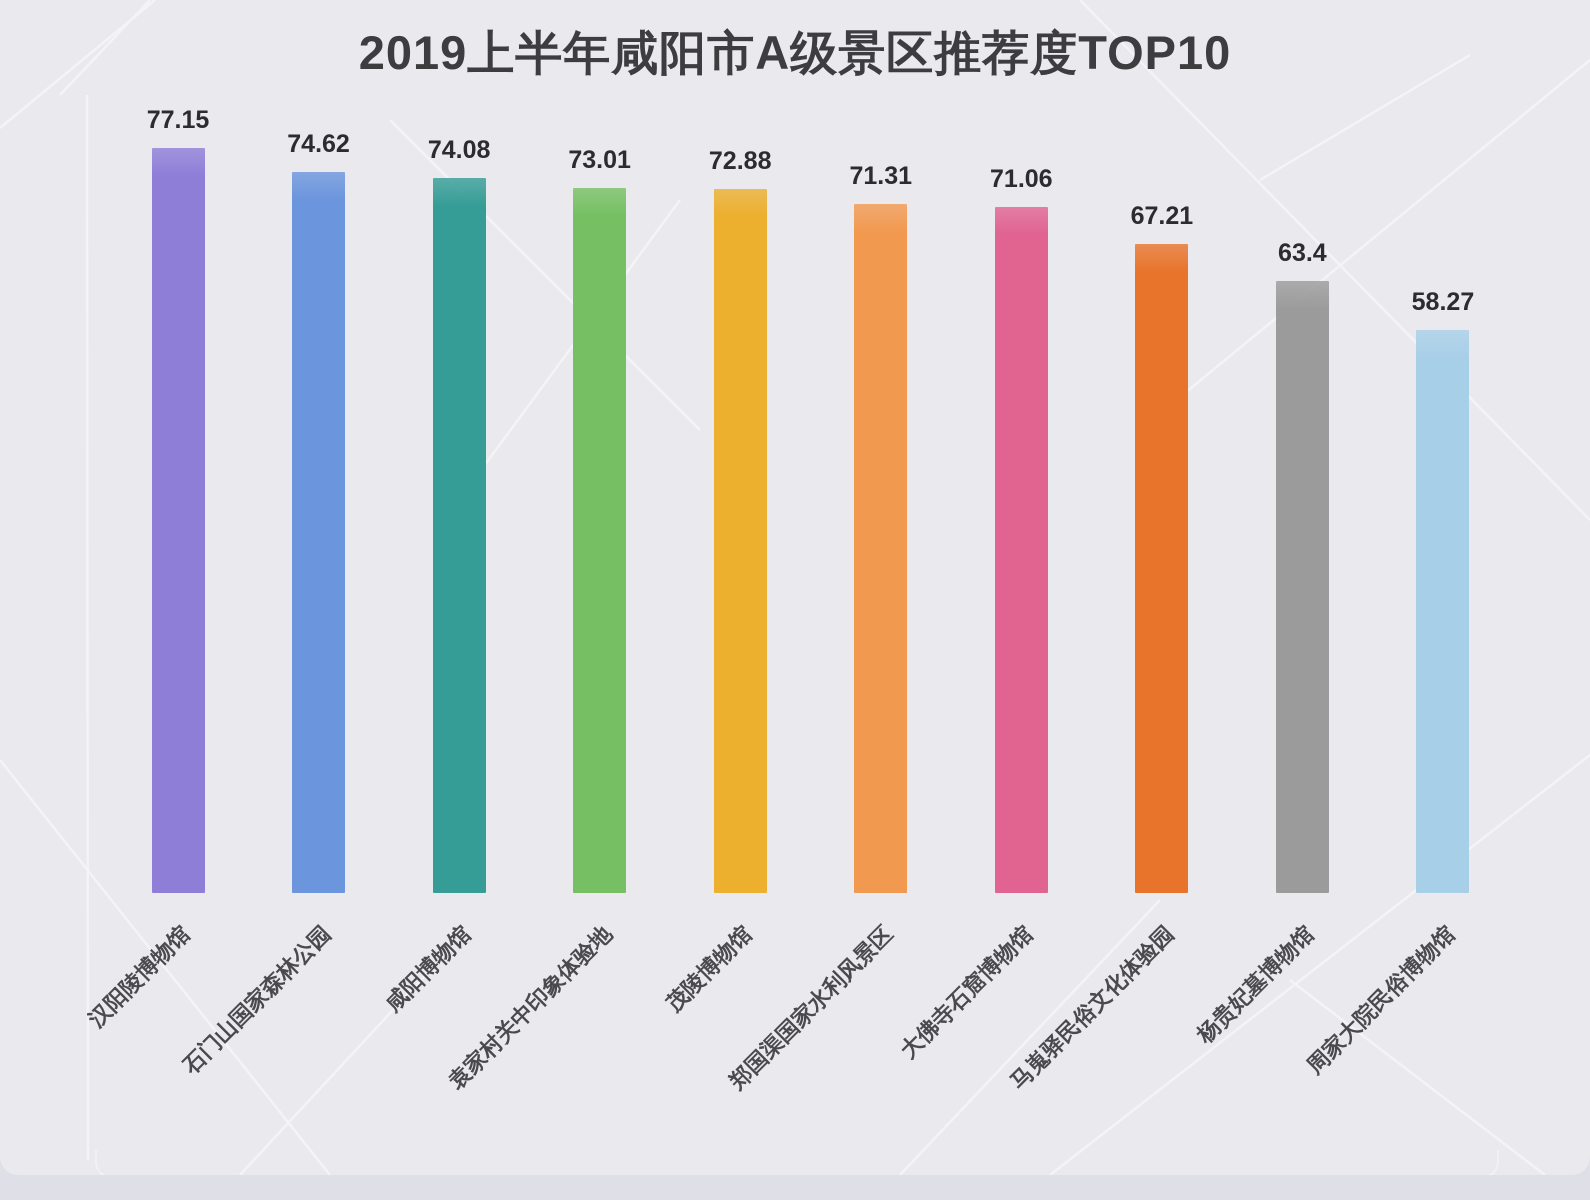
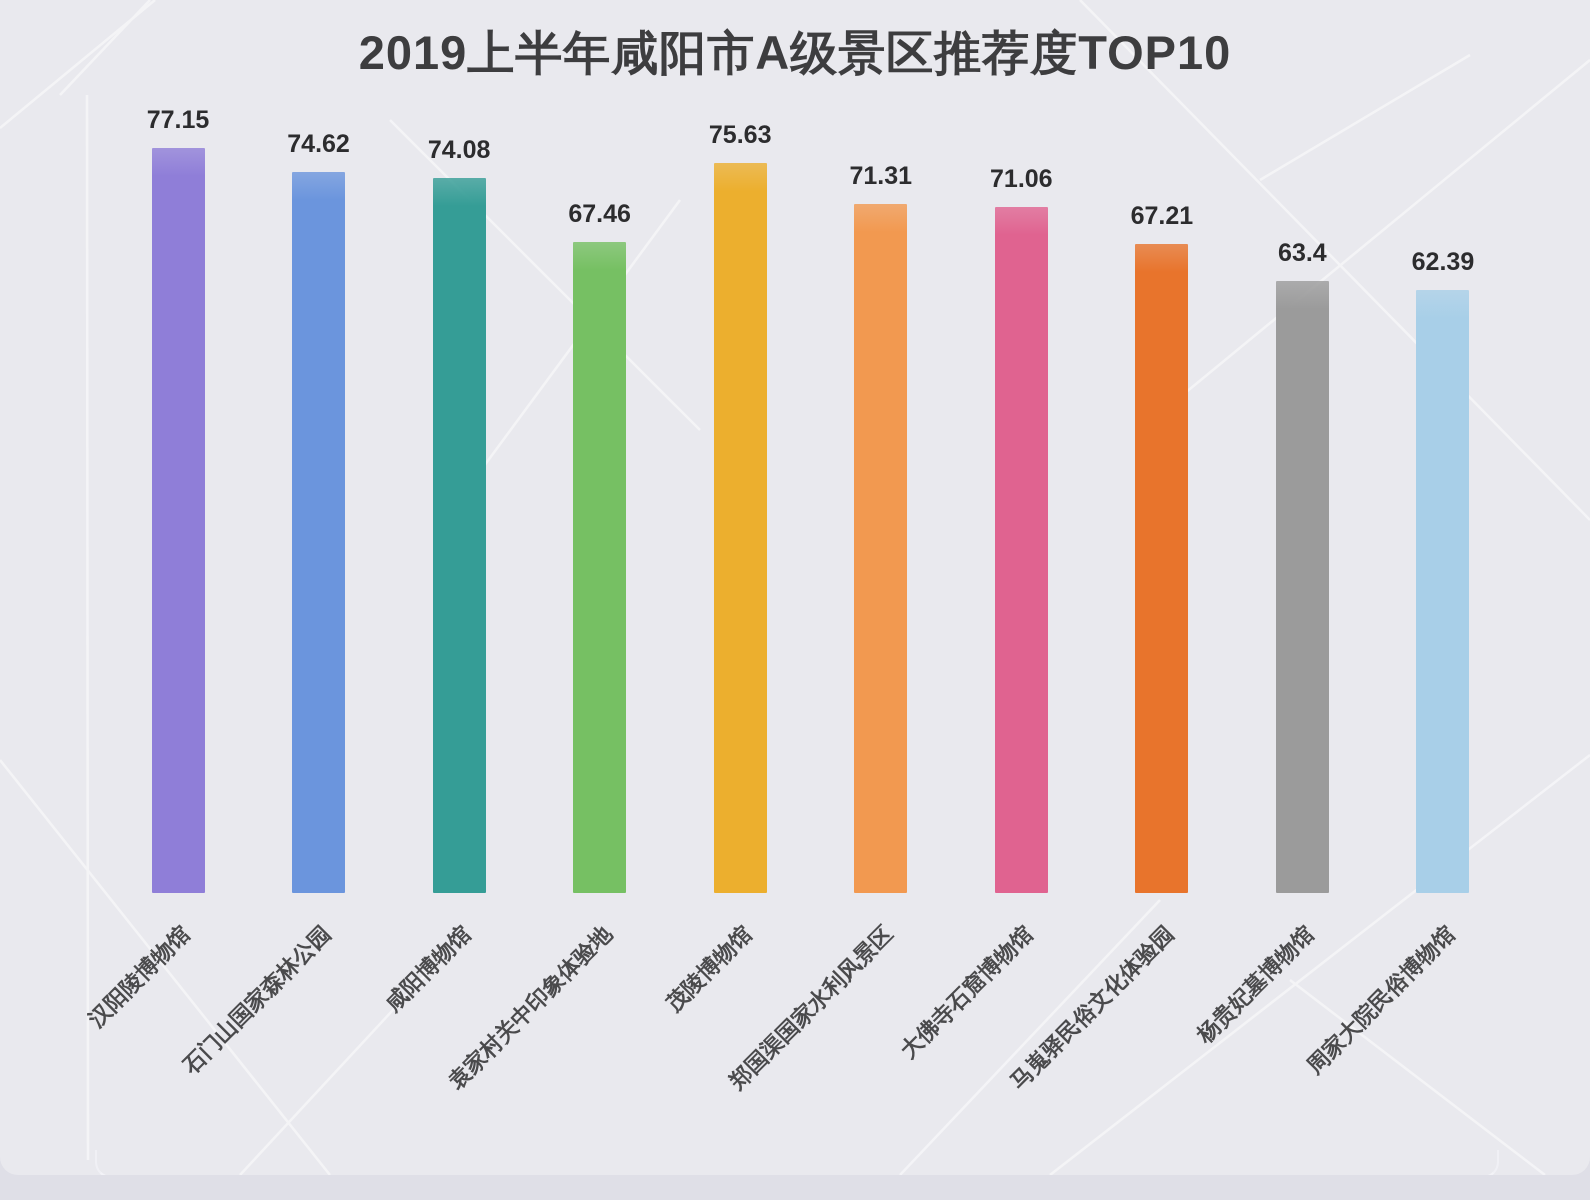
袁家村关中印象体验地: 73.01 -> 67.46
茂陵博物馆: 72.88 -> 75.63
周家大院民俗博物馆: 58.27 -> 62.39
